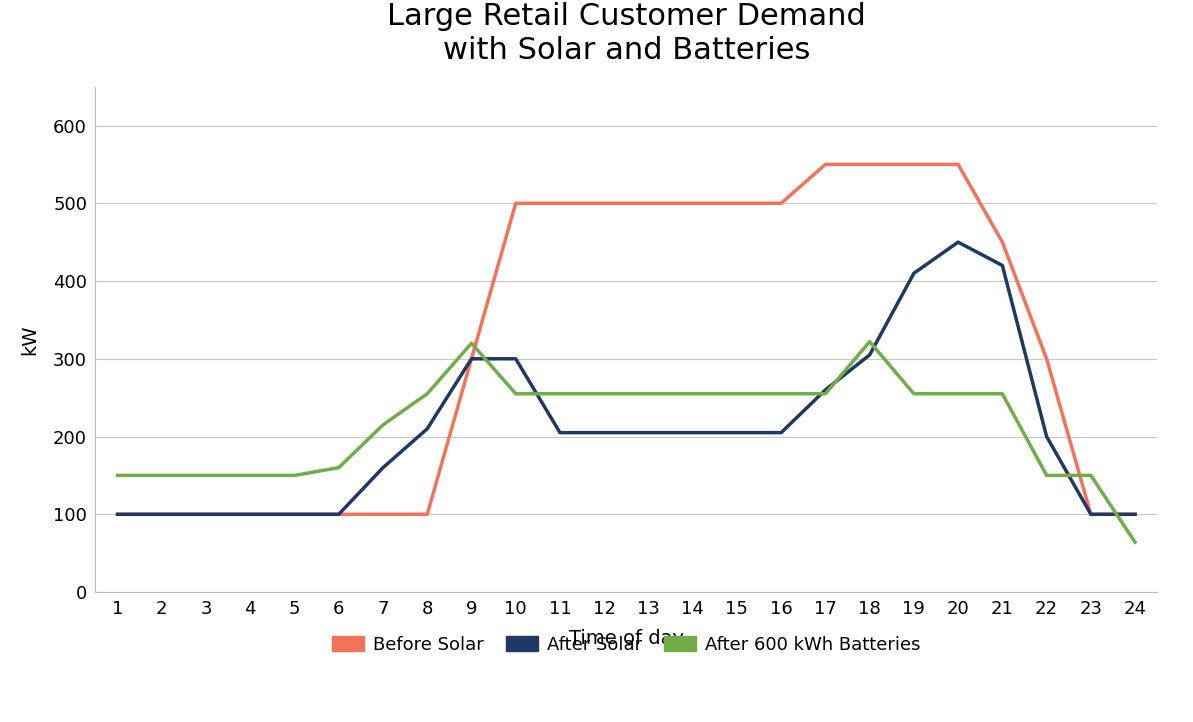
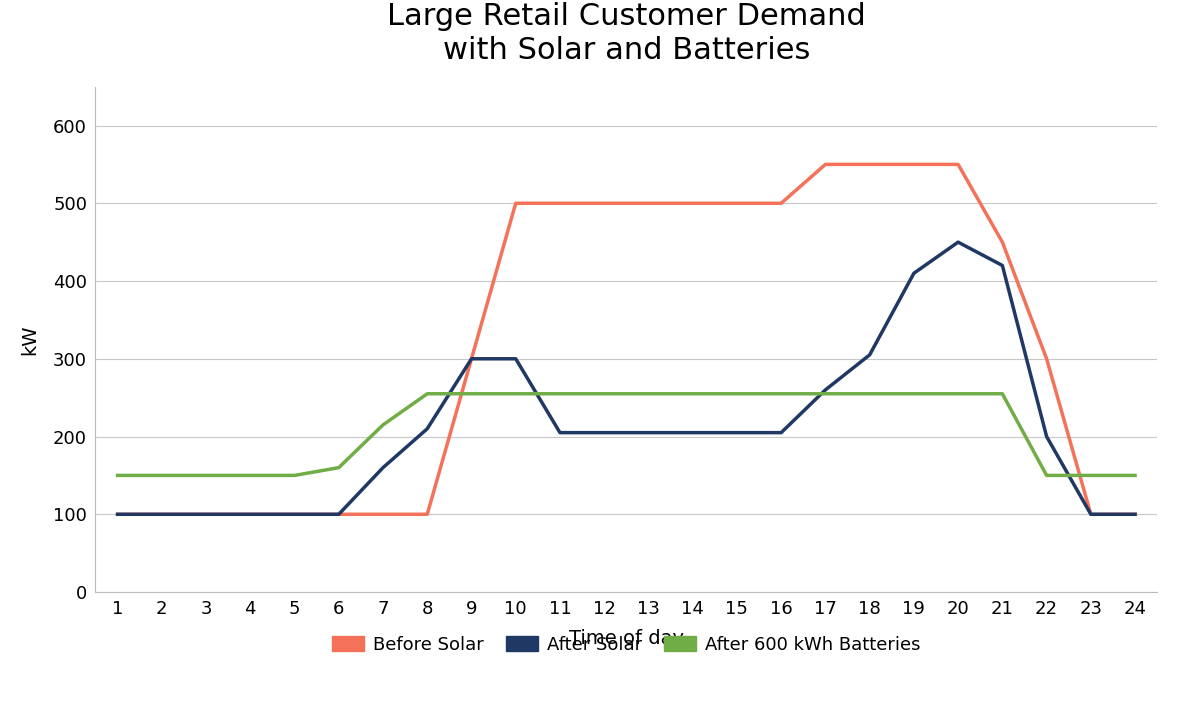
After 600 kWh Batteries/9: 320 -> 255
After 600 kWh Batteries/18: 322 -> 255
After 600 kWh Batteries/24: 64 -> 150
